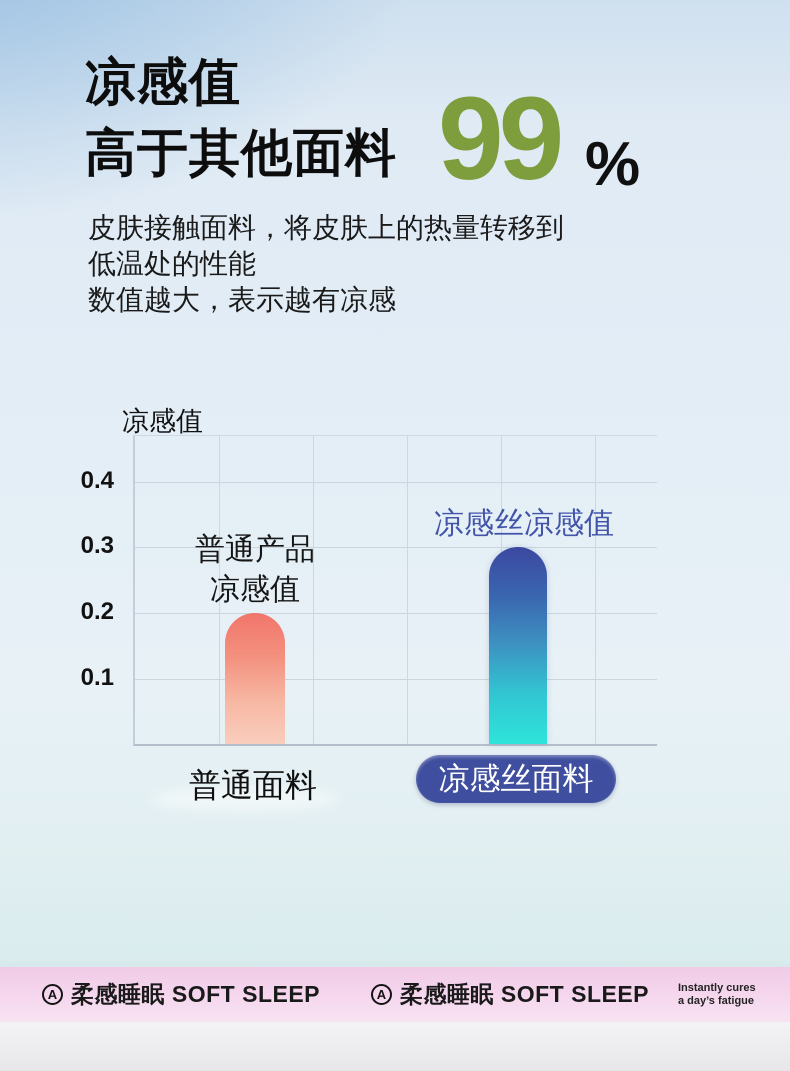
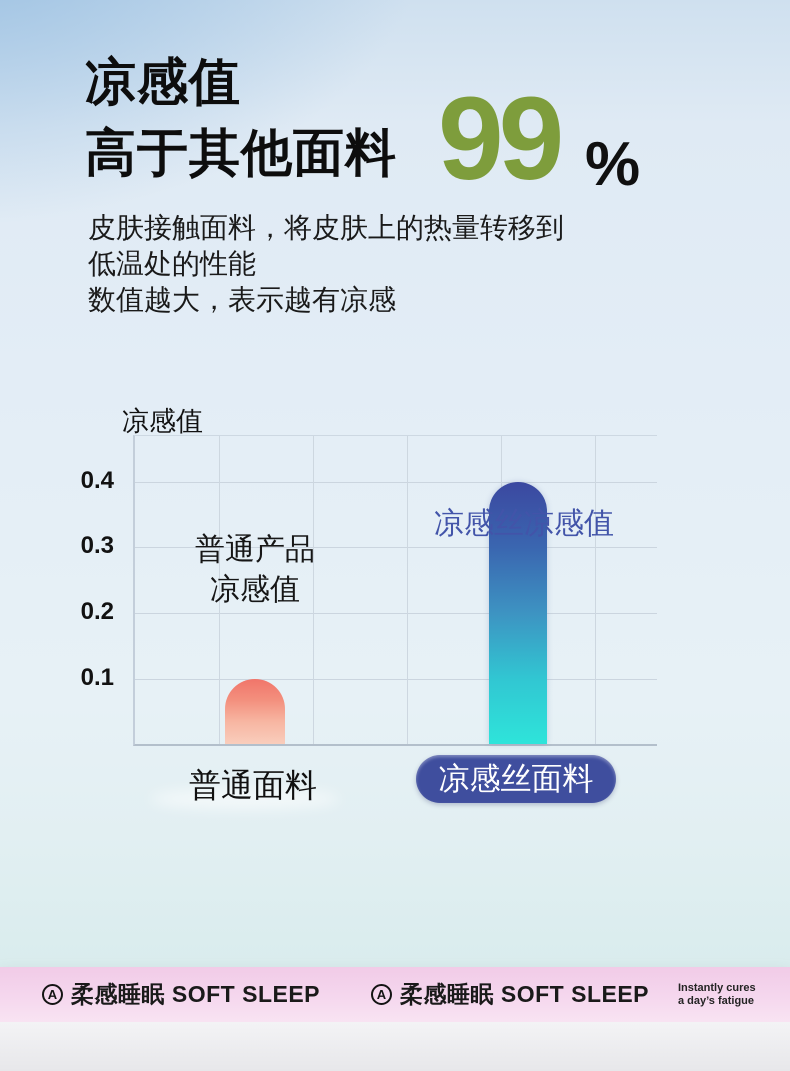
普通面料: 0.2 -> 0.1
凉感丝面料: 0.3 -> 0.4
